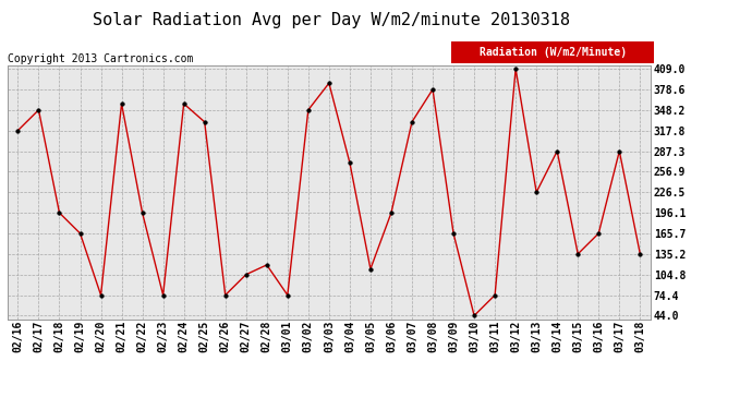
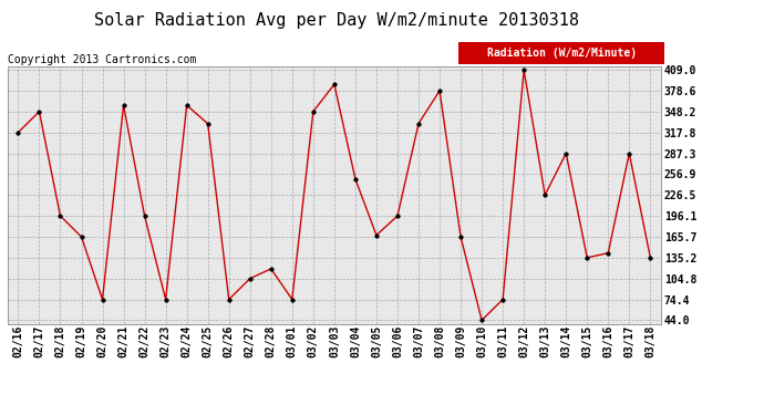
03/04: 270 -> 250
03/05: 113 -> 168
03/16: 166 -> 142
